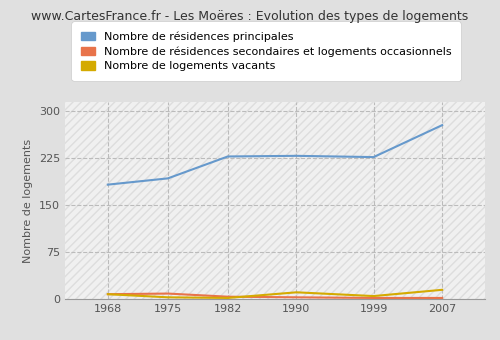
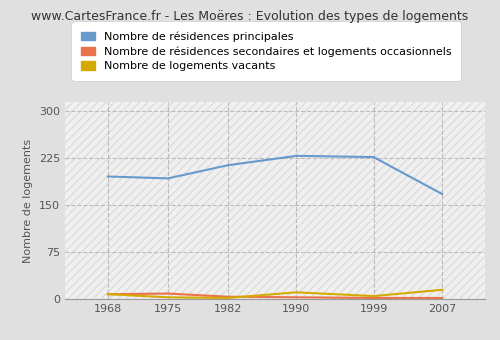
Nombre de résidences principales/1968: 183 -> 196
Nombre de résidences principales/1982: 228 -> 214
Nombre de résidences principales/2007: 278 -> 168
